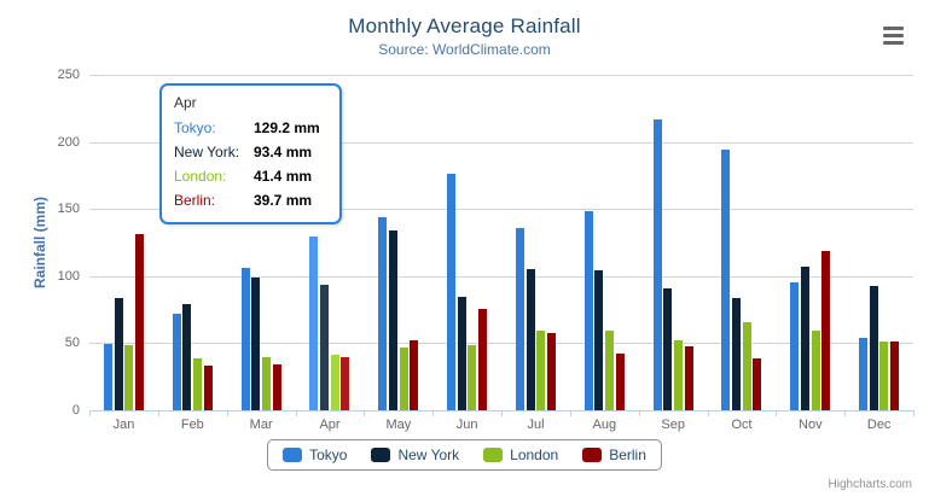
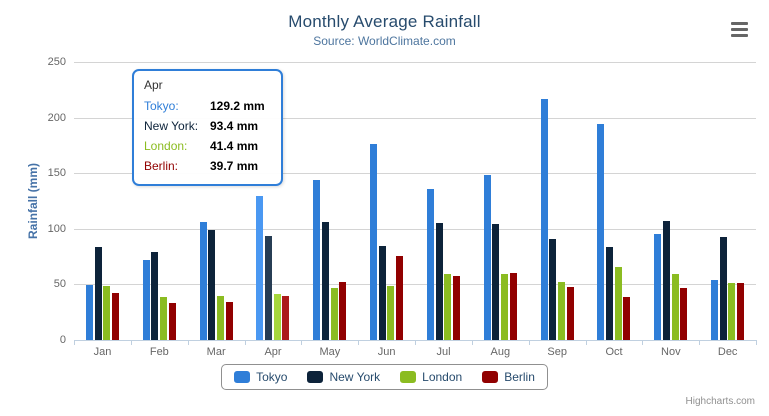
Berlin/Jan: 131 -> 42
New York/May: 134 -> 106
Berlin/Aug: 42 -> 60
Berlin/Nov: 119 -> 47
